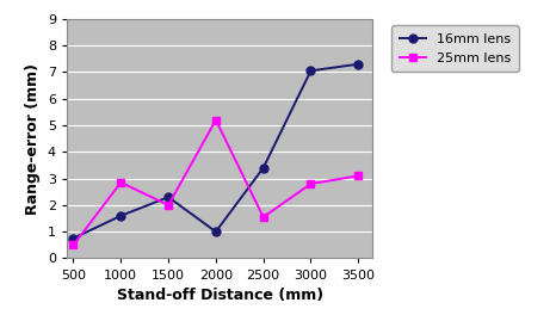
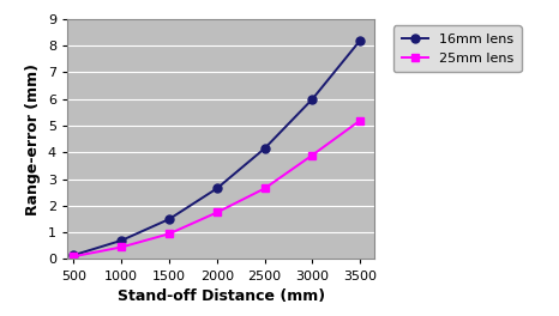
16mm lens/500: 0.75 -> 0.15
25mm lens/500: 0.50 -> 0.10
16mm lens/1000: 1.60 -> 0.70
25mm lens/1000: 2.85 -> 0.45
16mm lens/1500: 2.30 -> 1.50
25mm lens/1500: 2.00 -> 0.95
16mm lens/2000: 1.00 -> 2.65
25mm lens/2000: 5.20 -> 1.75
16mm lens/2500: 3.40 -> 4.15
25mm lens/2500: 1.55 -> 2.65
16mm lens/3000: 7.05 -> 6.00
25mm lens/3000: 2.80 -> 3.90
16mm lens/3500: 7.30 -> 8.20
25mm lens/3500: 3.10 -> 5.20
